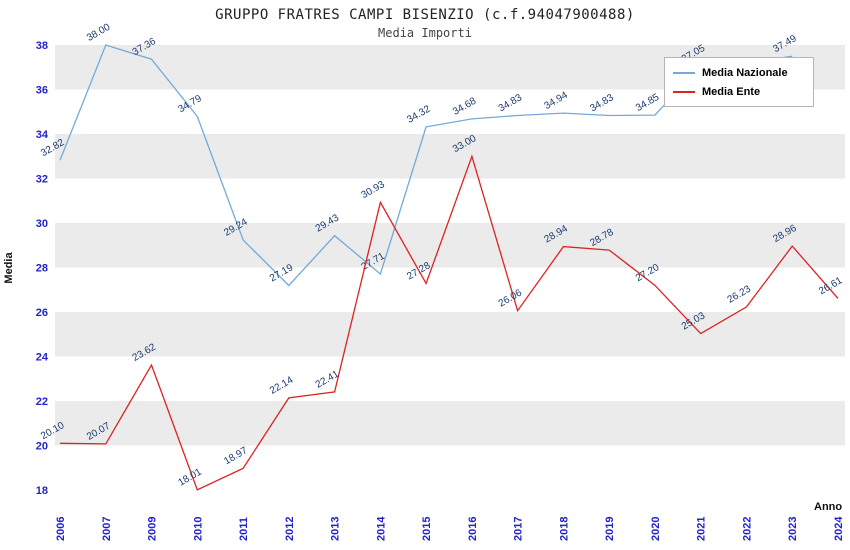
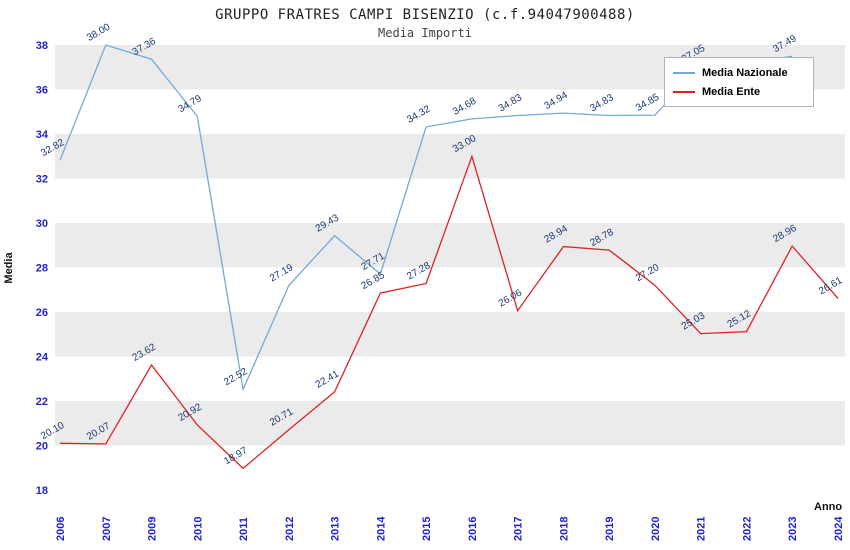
Media Ente/2010: 18.01 -> 20.92
Media Nazionale/2011: 29.24 -> 22.52
Media Ente/2012: 22.14 -> 20.71
Media Ente/2014: 30.93 -> 26.85
Media Ente/2022: 26.23 -> 25.12
